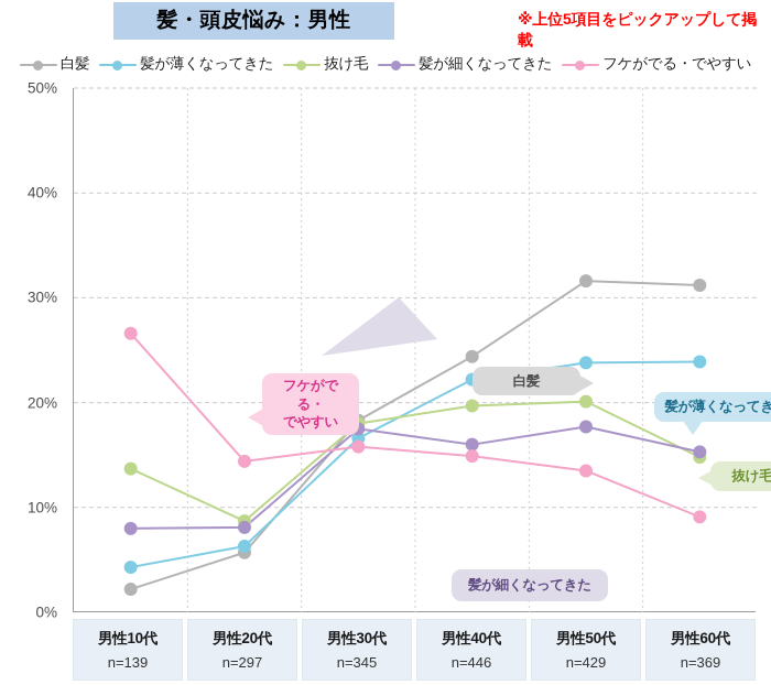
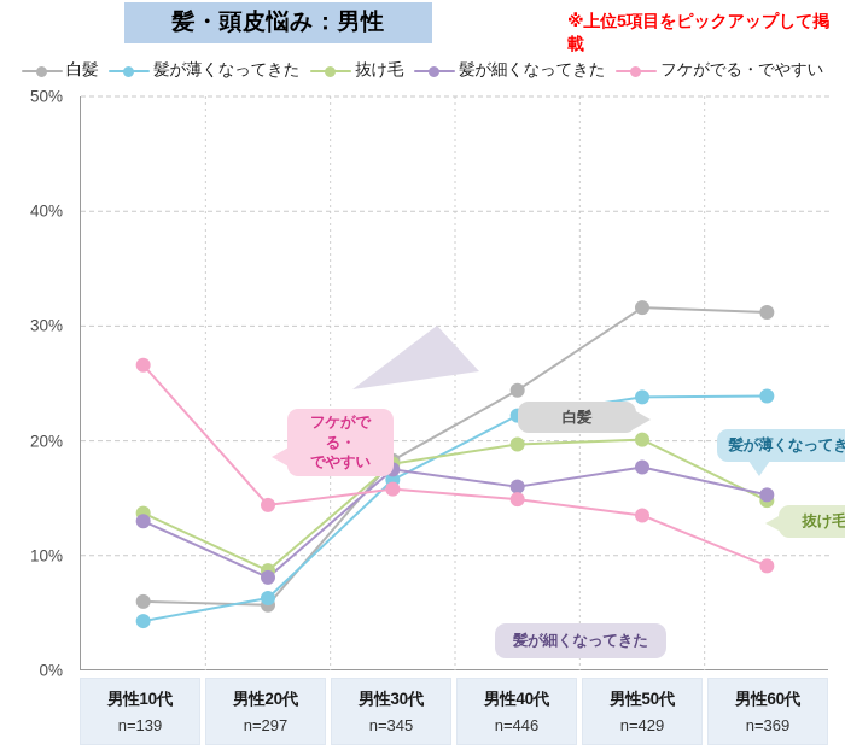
白髪/男性10代: 2% -> 6%
髪が細くなってきた/男性10代: 8% -> 13%
